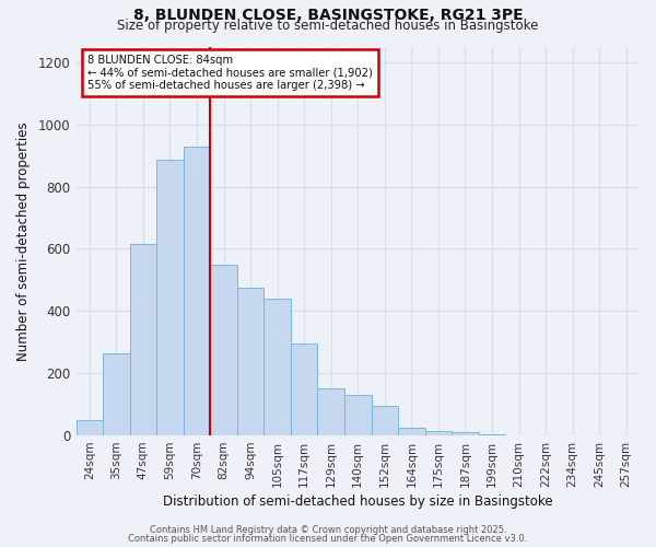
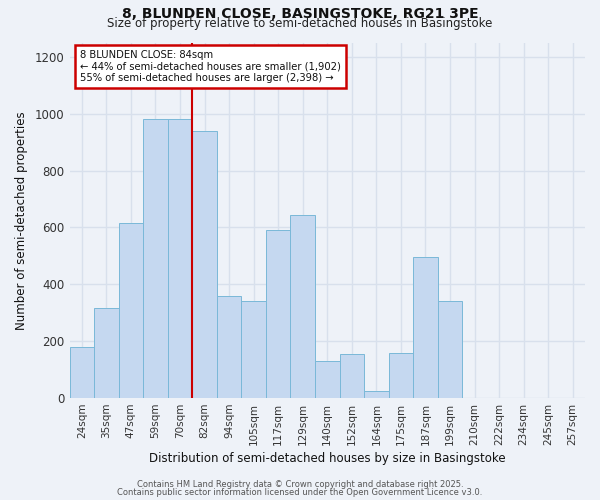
24sqm: 50 -> 180
35sqm: 265 -> 315
59sqm: 885 -> 980
70sqm: 930 -> 980
82sqm: 550 -> 940
94sqm: 475 -> 360
105sqm: 440 -> 340
117sqm: 295 -> 590
129sqm: 150 -> 645
152sqm: 95 -> 155
175sqm: 15 -> 160
187sqm: 10 -> 495
199sqm: 5 -> 340
